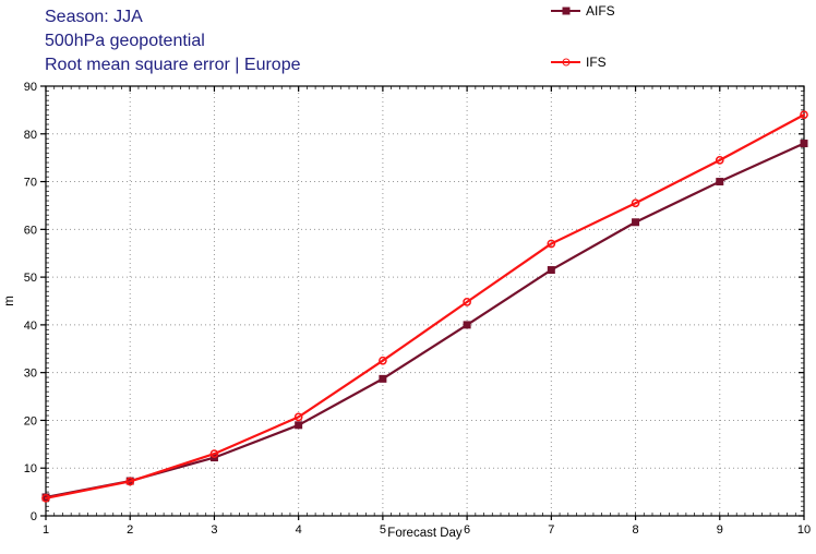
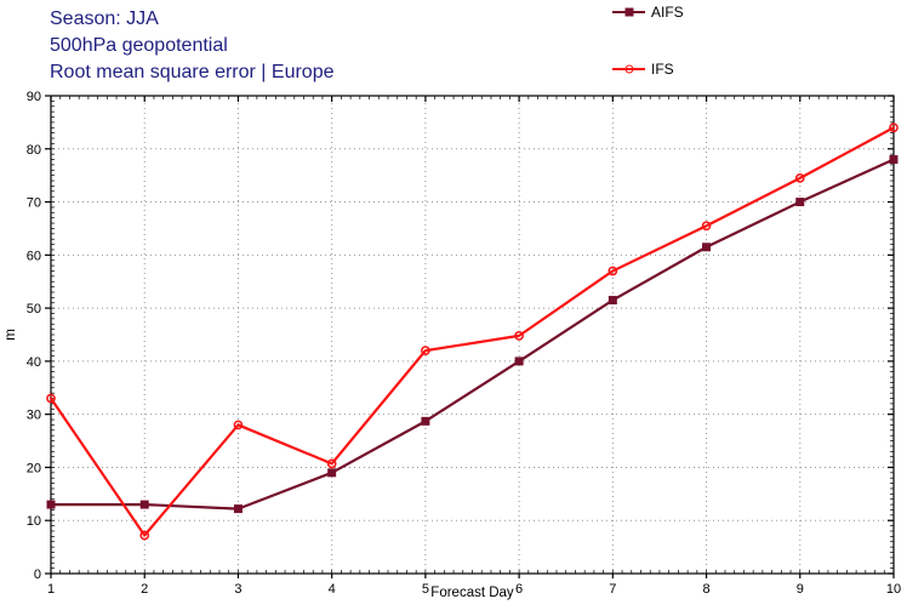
AIFS/1: 4 -> 13
IFS/1: 4 -> 33
AIFS/2: 7 -> 13
IFS/3: 13 -> 28
IFS/5: 32 -> 42
